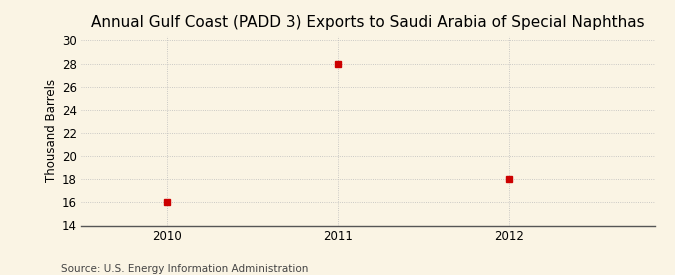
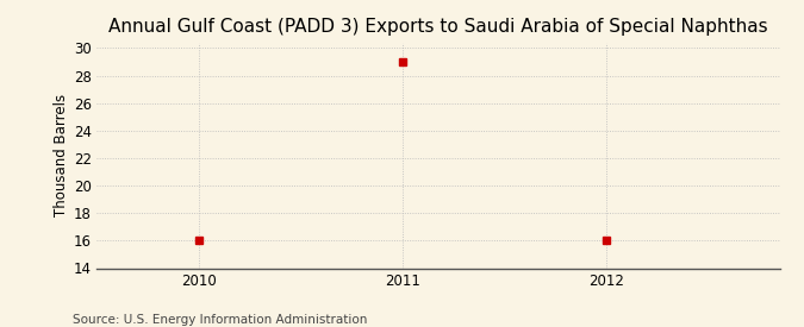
2011: 28 -> 29
2012: 18 -> 16
